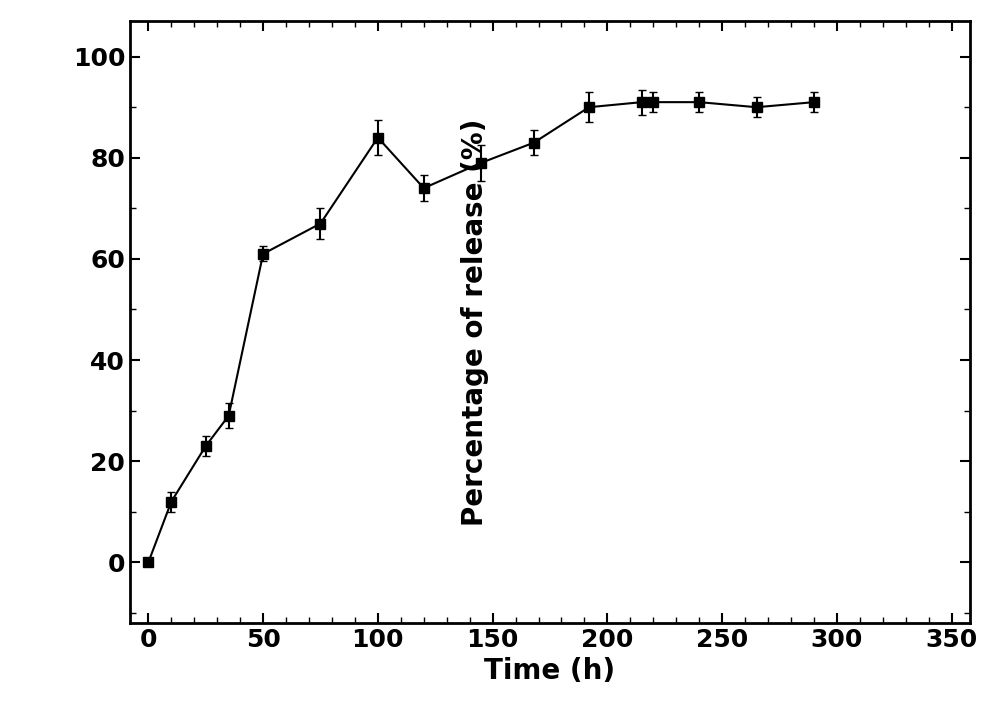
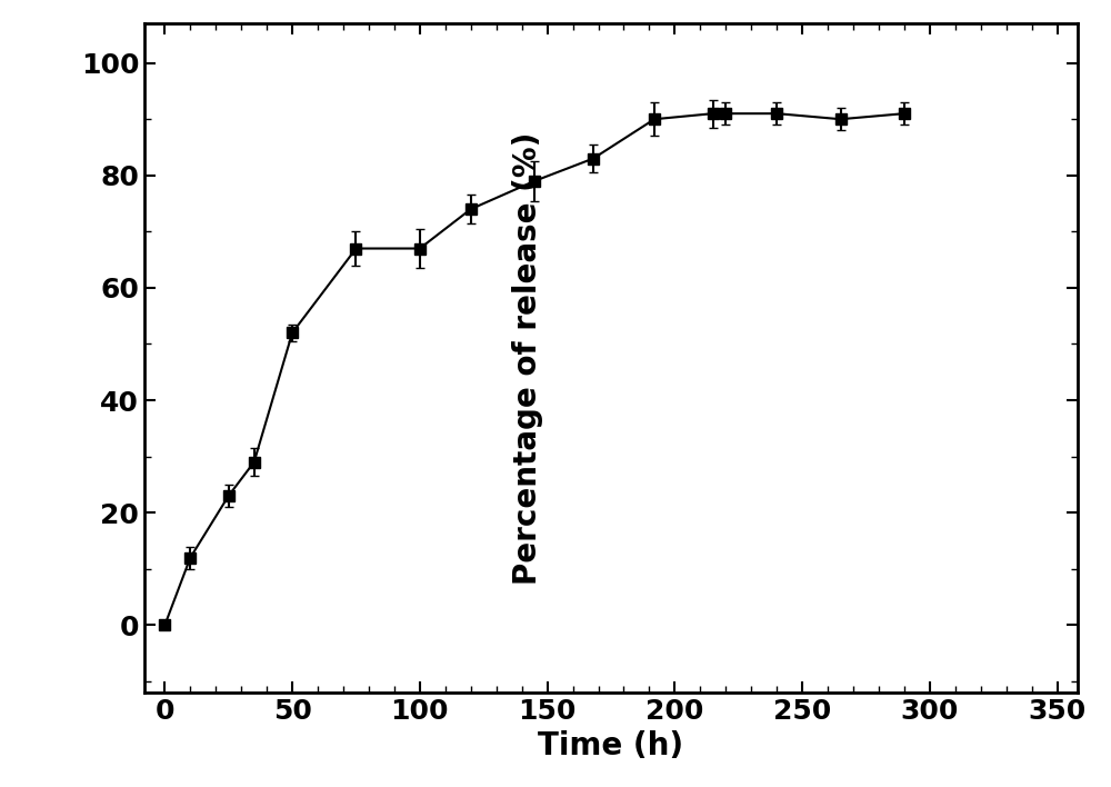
50: 61 -> 52
100: 84 -> 67
